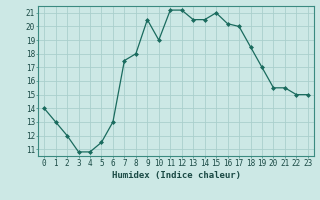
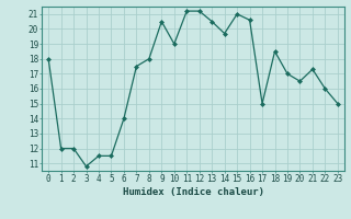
0: 14.0 -> 18.0
1: 13.0 -> 12.0
4: 10.8 -> 11.5
6: 13.0 -> 14.0
14: 20.5 -> 19.7
16: 20.2 -> 20.6
17: 20.0 -> 15.0
20: 15.5 -> 16.5
21: 15.5 -> 17.3
22: 15.0 -> 16.0
